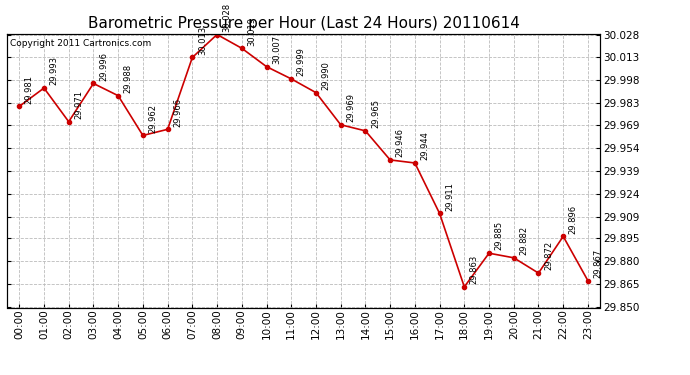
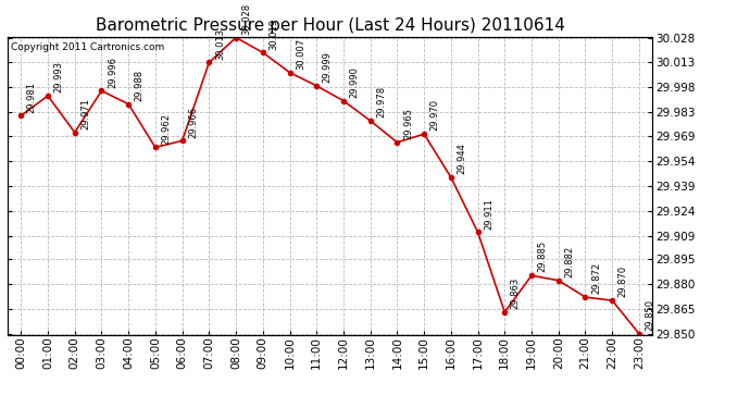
13:00: 29.969 -> 29.978
15:00: 29.946 -> 29.970
22:00: 29.896 -> 29.870
23:00: 29.867 -> 29.850
